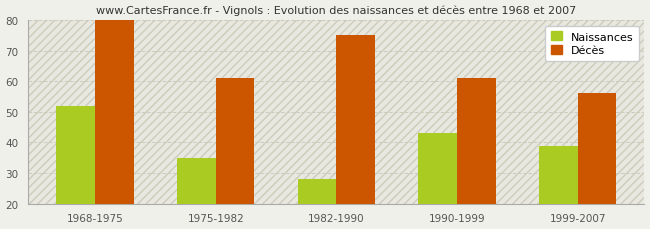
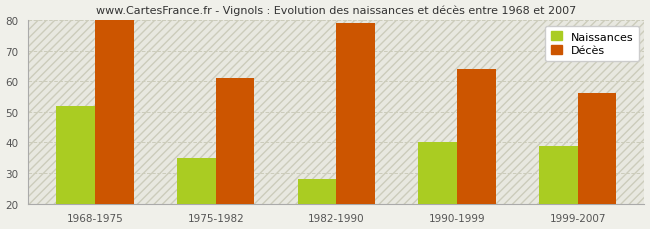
Décès/1982-1990: 75 -> 79
Naissances/1990-1999: 43 -> 40
Décès/1990-1999: 61 -> 64
